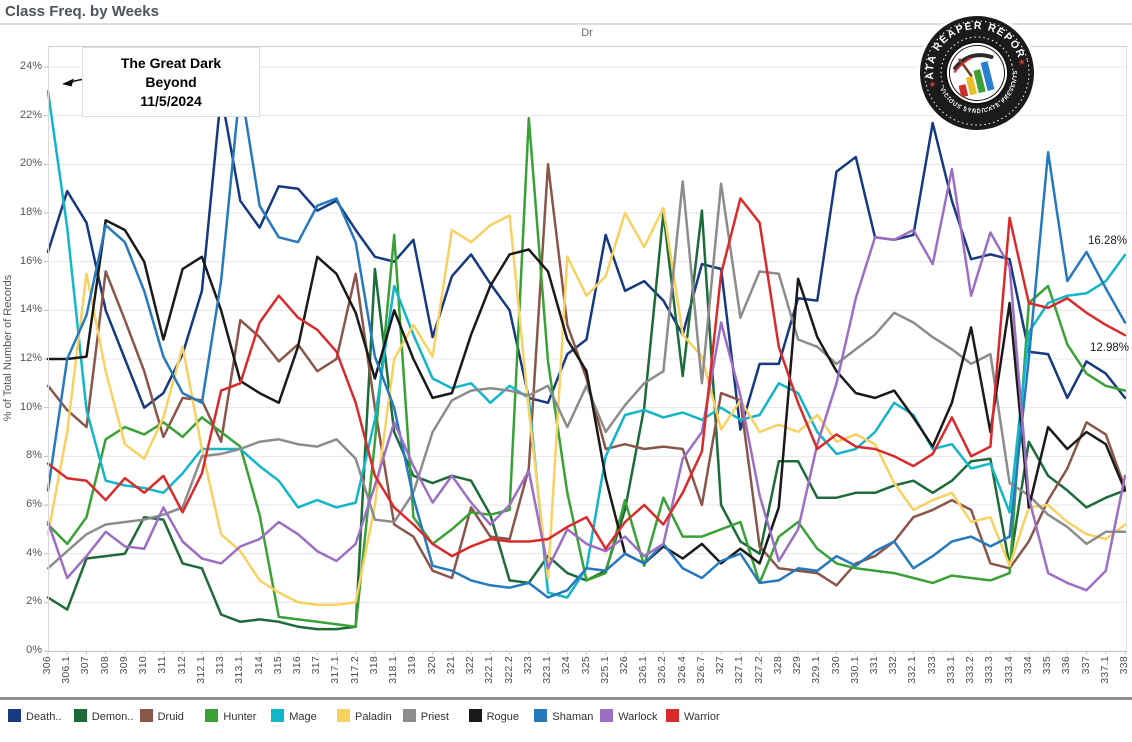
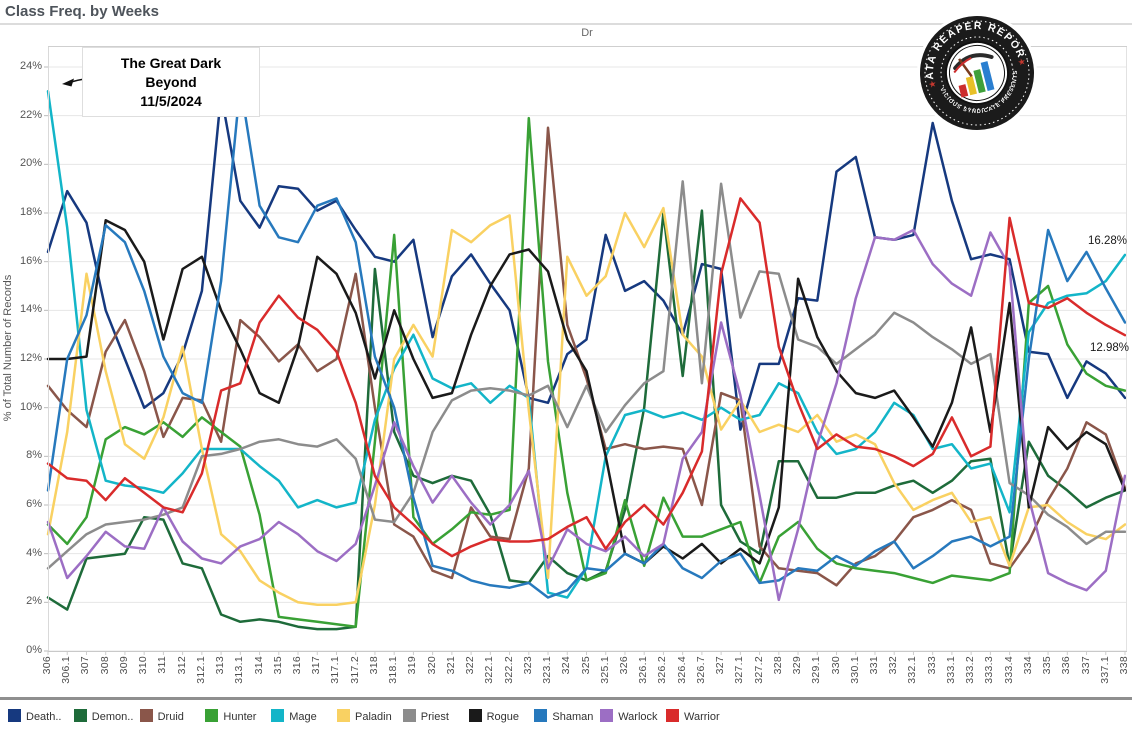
Druid/308: 15.6% -> 12.3%
Warrior/311: 7.2% -> 5.9%
Rogue/313.1: 11.1% -> 12.4%
Mage/318.1: 15.0% -> 11.6%
Druid/323.1: 20.0% -> 21.5%
Rogue/325.1: 7.1% -> 8.0%
Warlock/328: 3.7% -> 2.1%
Warlock/333.1: 19.8% -> 15.1%
Shaman/335: 20.5% -> 17.3%
